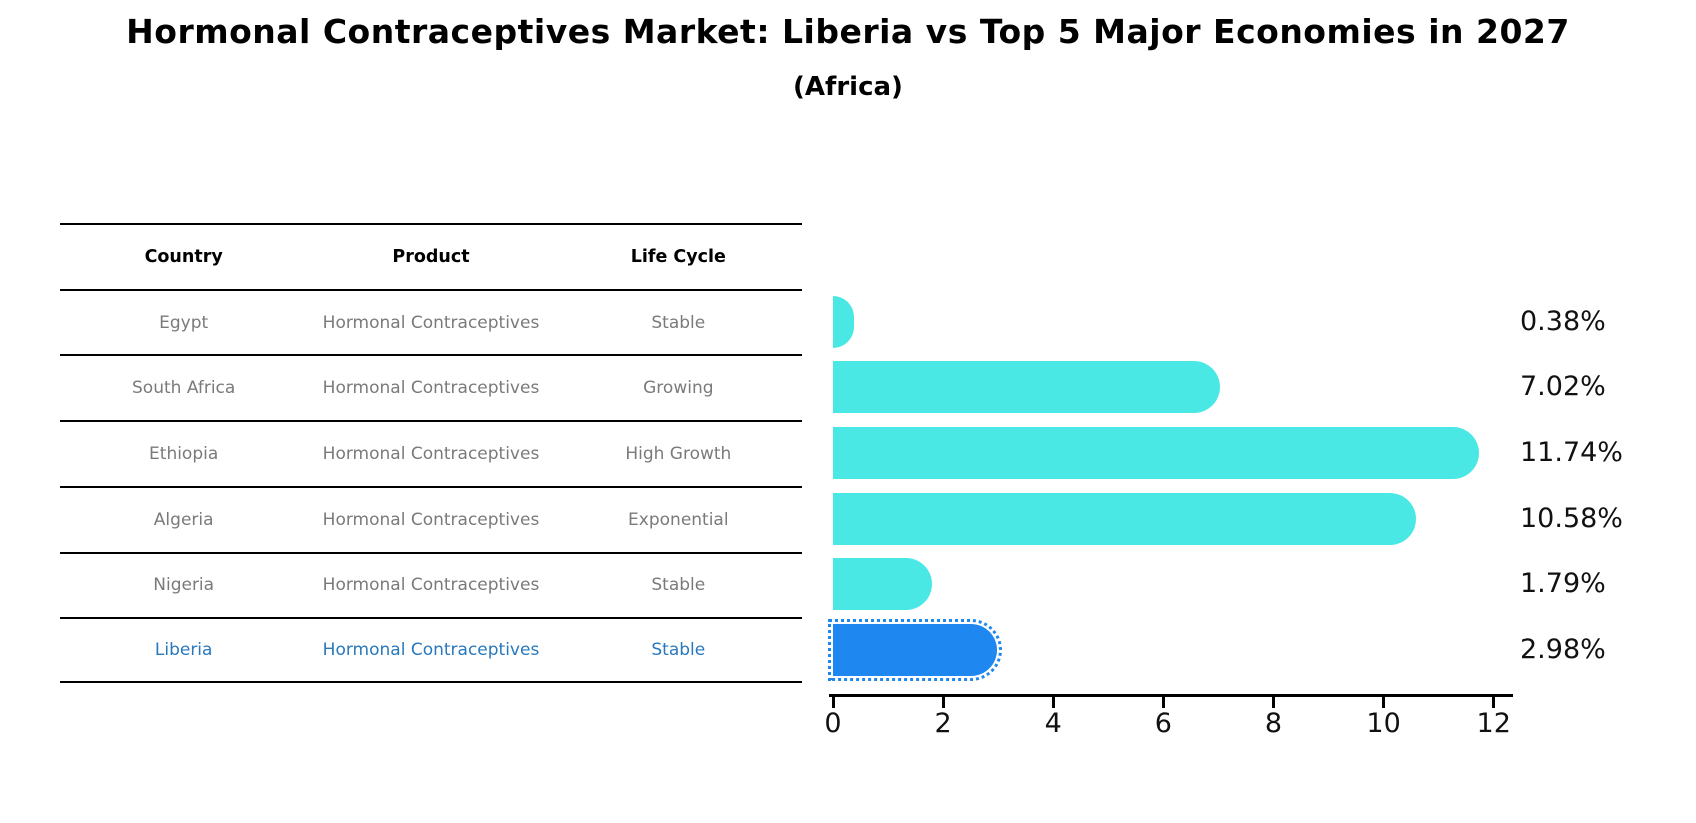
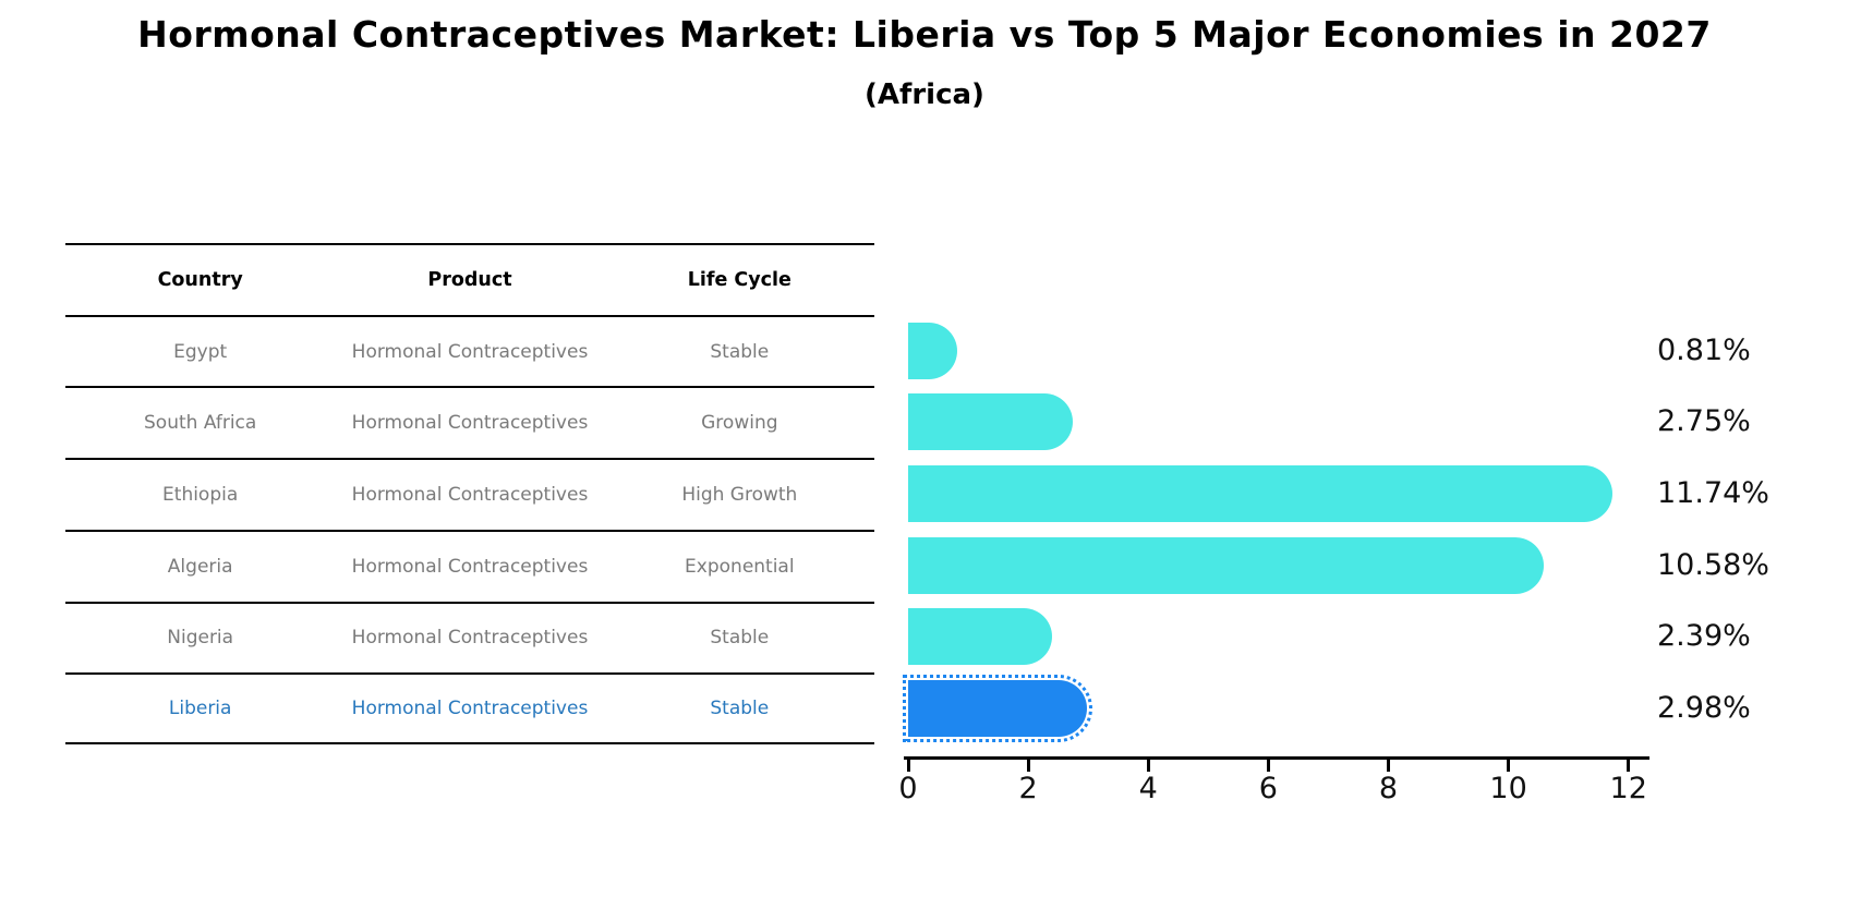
Egypt: 0.38% -> 0.81%
South Africa: 7.02% -> 2.75%
Nigeria: 1.79% -> 2.39%
